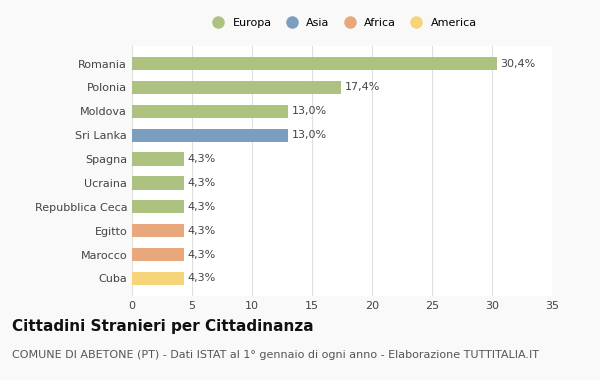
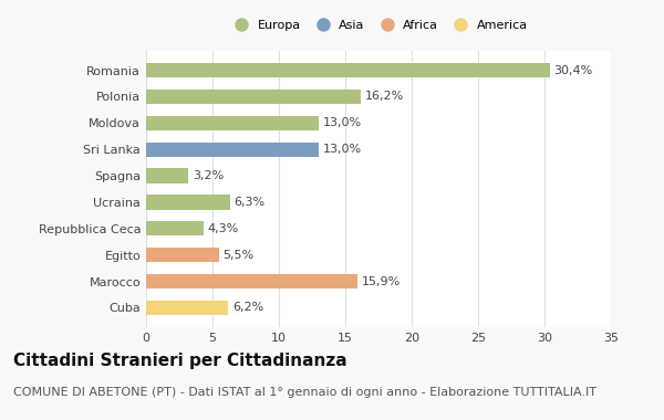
Polonia: 17,4% -> 16,2%
Spagna: 4,3% -> 3,2%
Ucraina: 4,3% -> 6,3%
Egitto: 4,3% -> 5,5%
Marocco: 4,3% -> 15,9%
Cuba: 4,3% -> 6,2%
